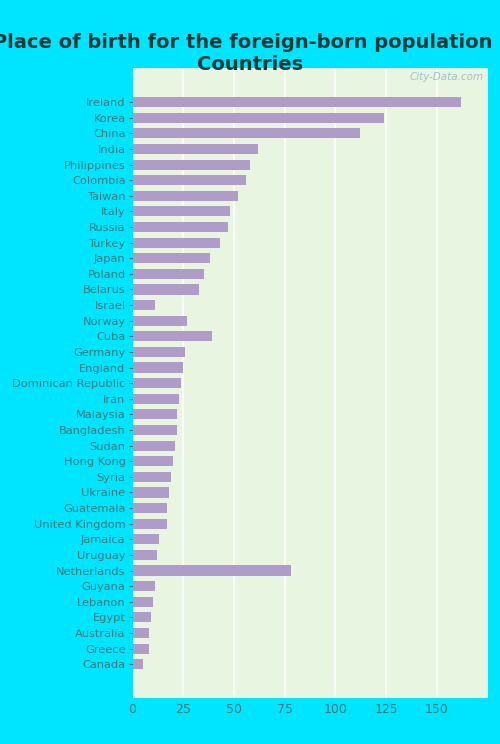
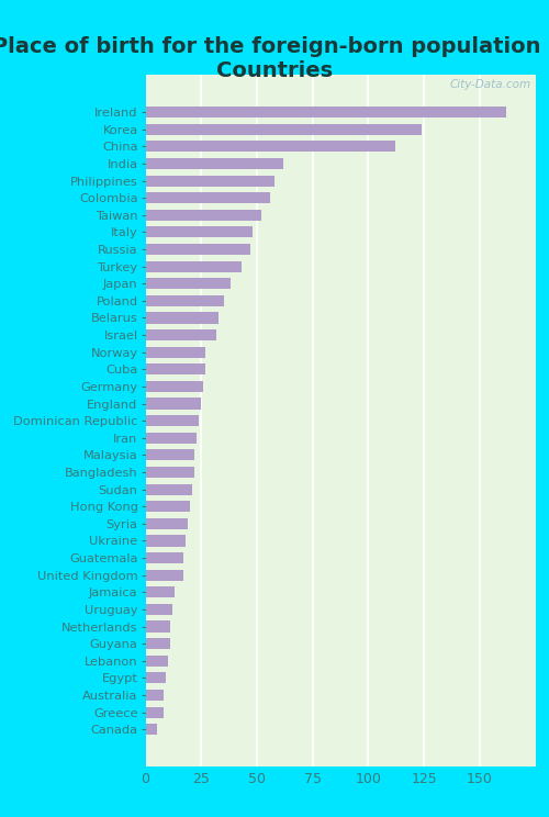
Israel: 11 -> 32
Cuba: 39 -> 27
Netherlands: 78 -> 11
